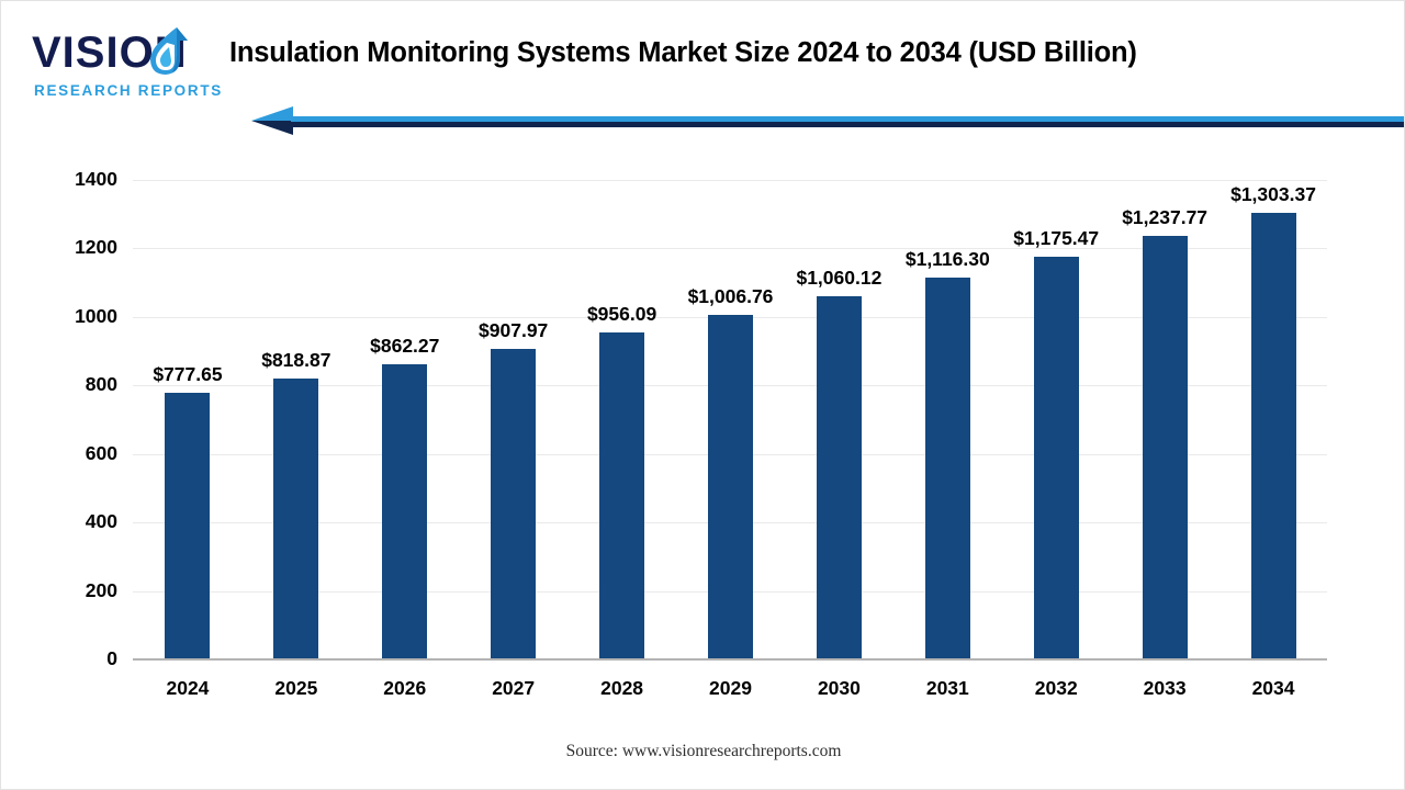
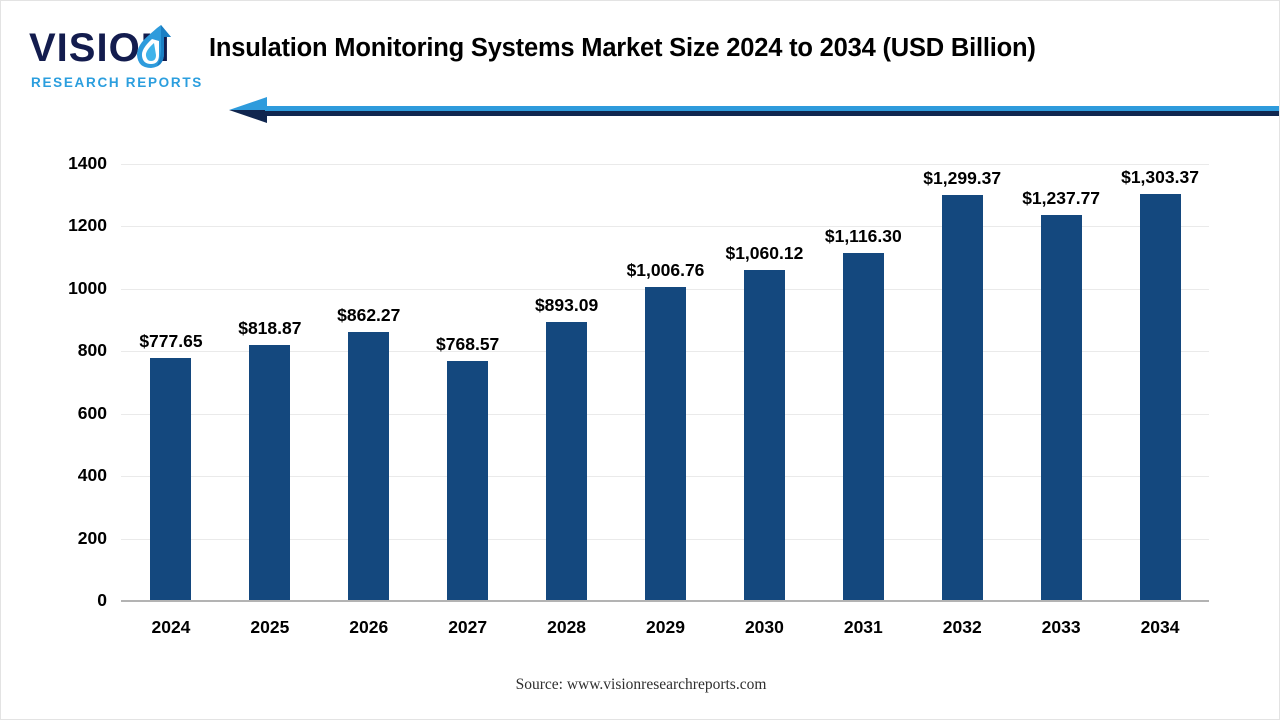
2027: $907.97 -> $768.57
2028: $956.09 -> $893.09
2032: $1,175.47 -> $1,299.37
